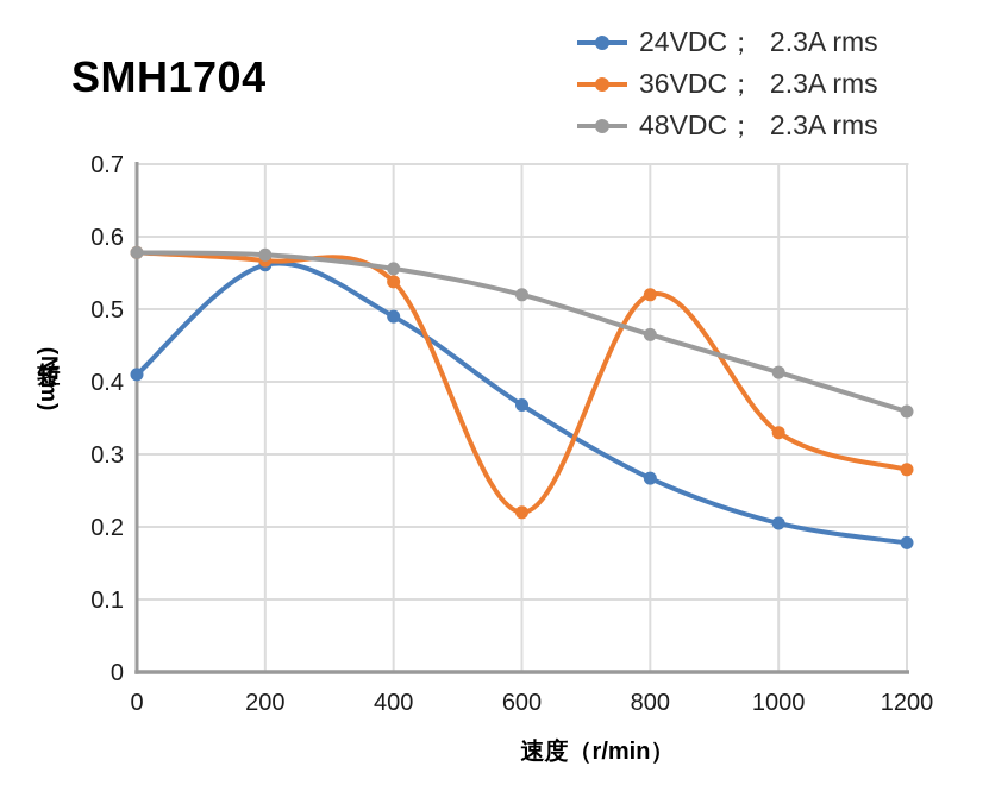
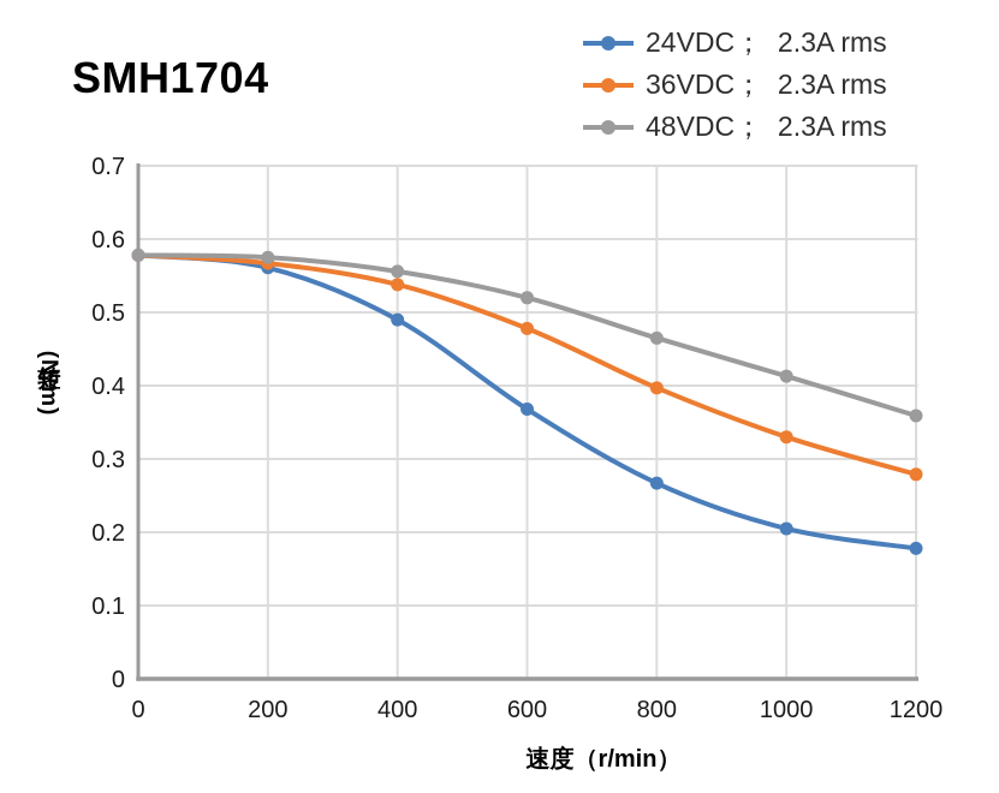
24VDC； 2.3A rms/0: 0.41 -> 0.58
36VDC； 2.3A rms/600: 0.22 -> 0.48
36VDC； 2.3A rms/800: 0.52 -> 0.40
